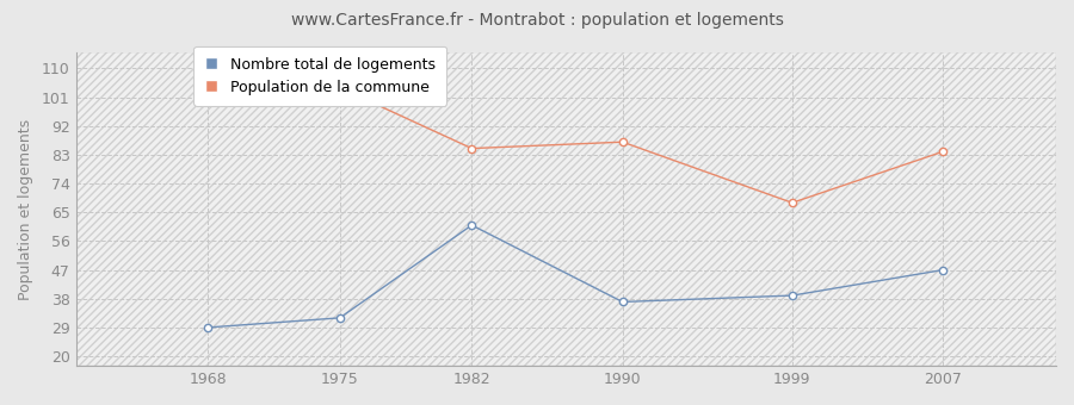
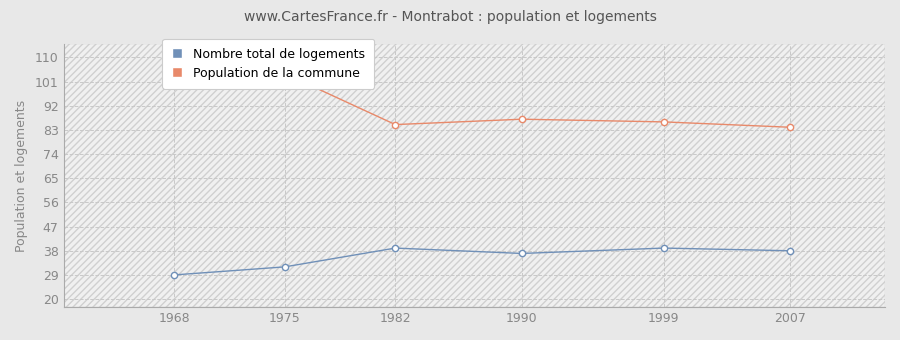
Nombre total de logements/1982: 61 -> 39
Population de la commune/1999: 68 -> 86
Nombre total de logements/2007: 47 -> 38
